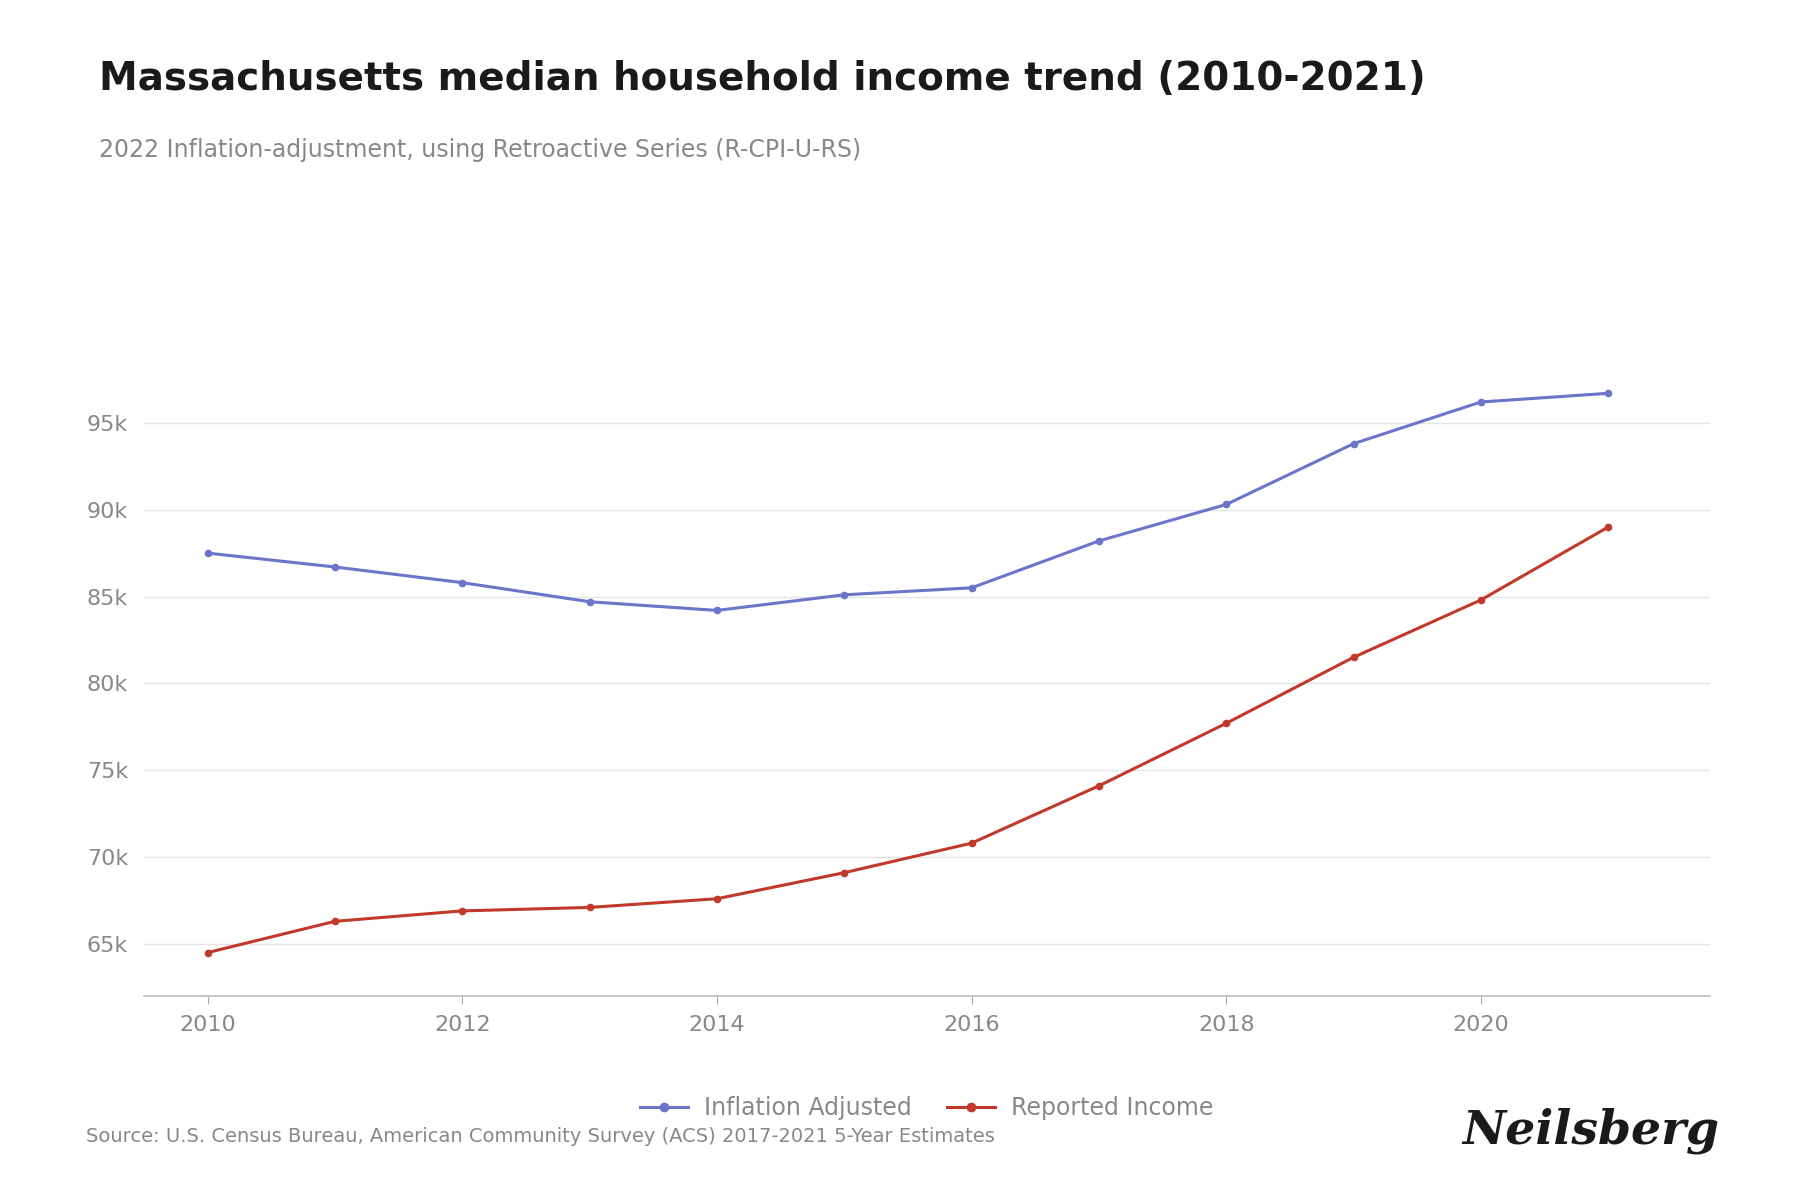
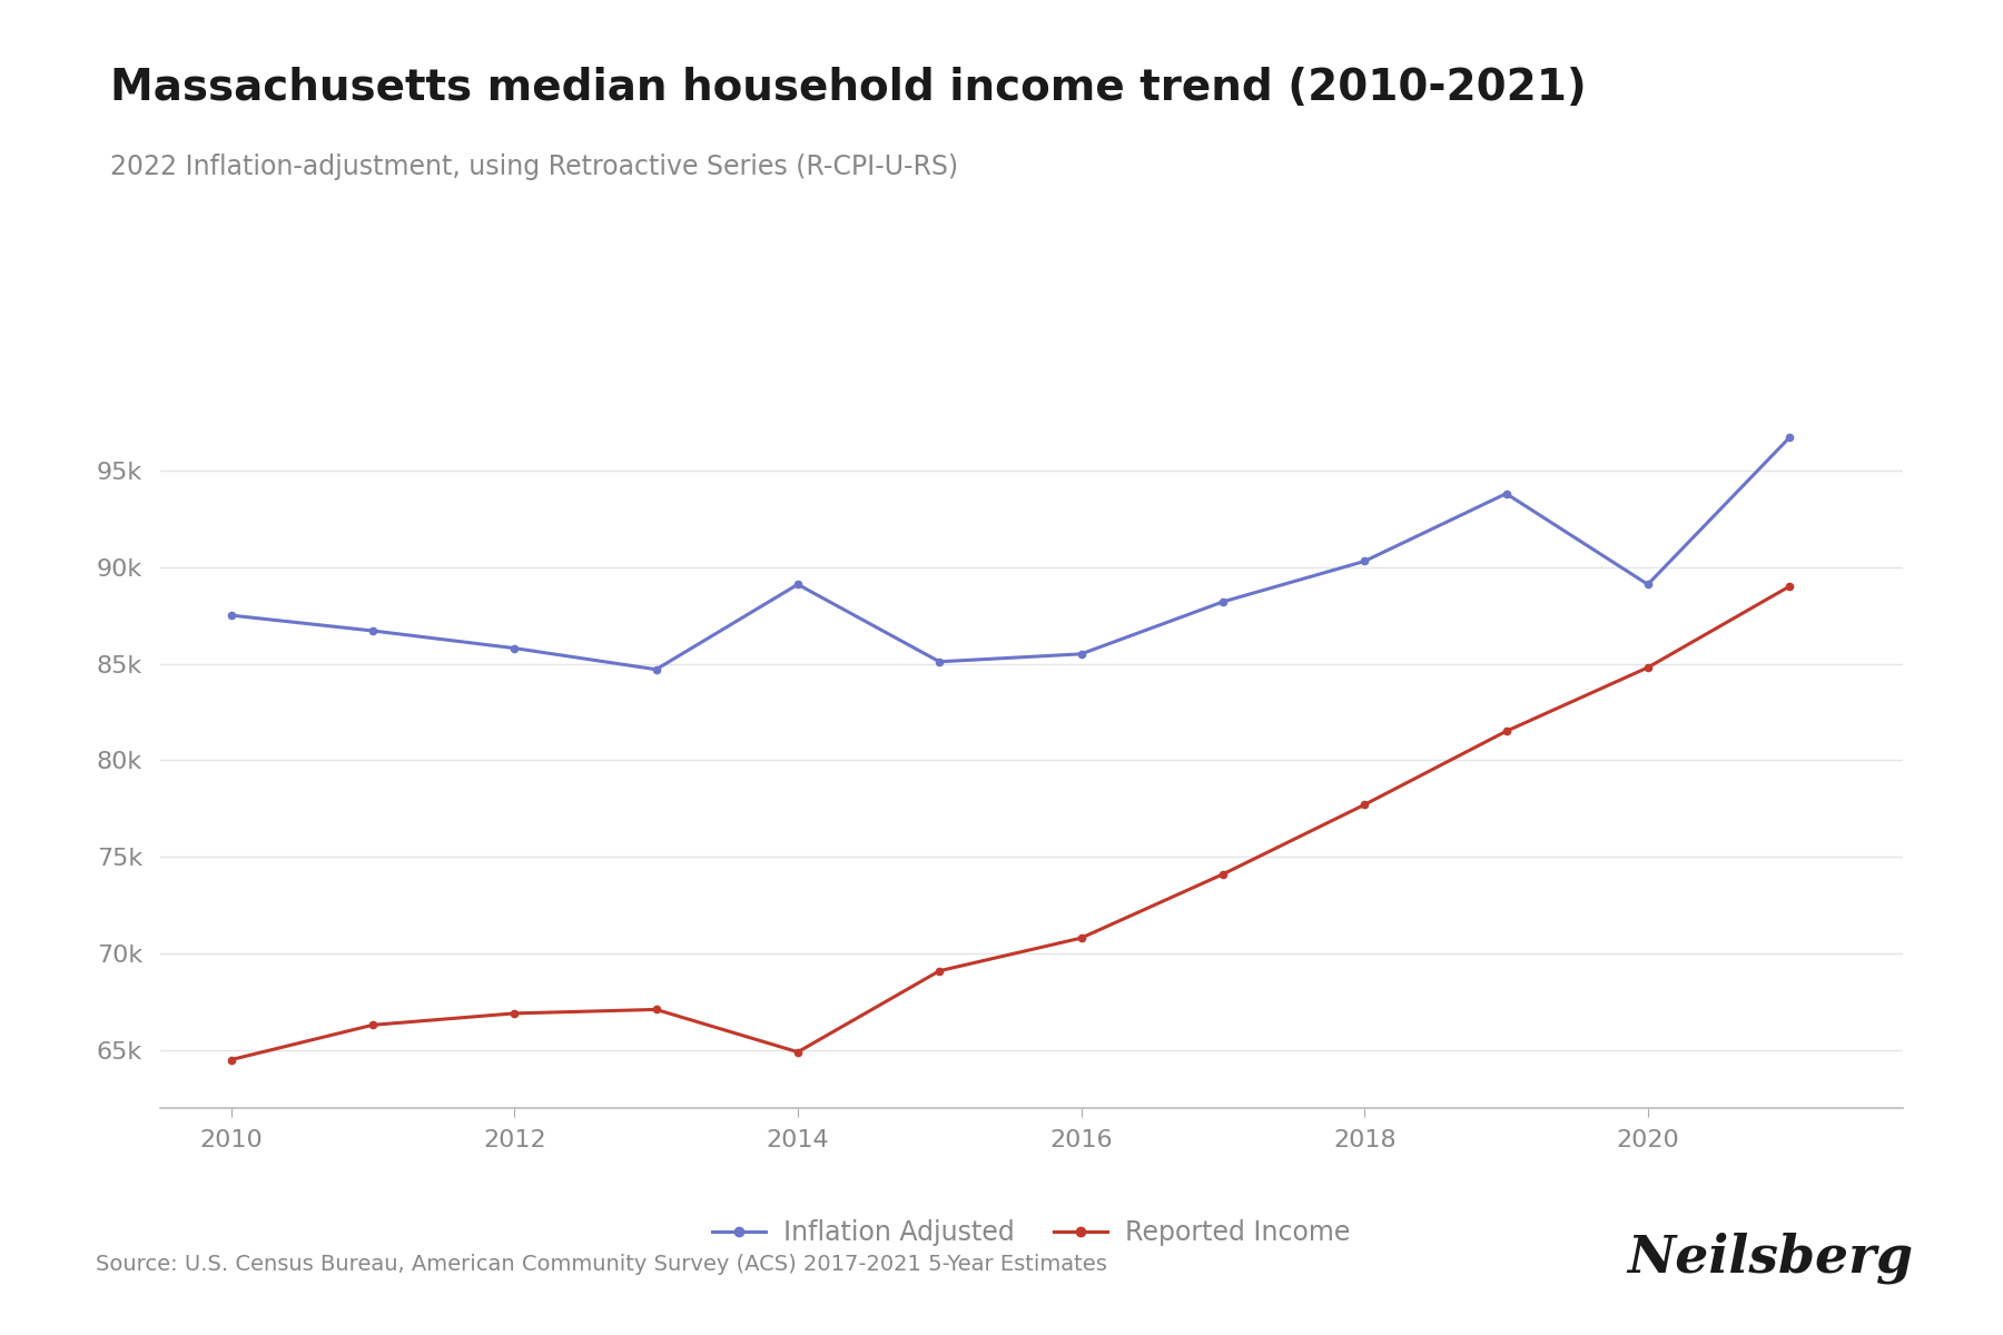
Inflation Adjusted/2014: 84.2k -> 89.1k
Reported Income/2014: 67.6k -> 64.9k
Inflation Adjusted/2020: 96.2k -> 89.1k
